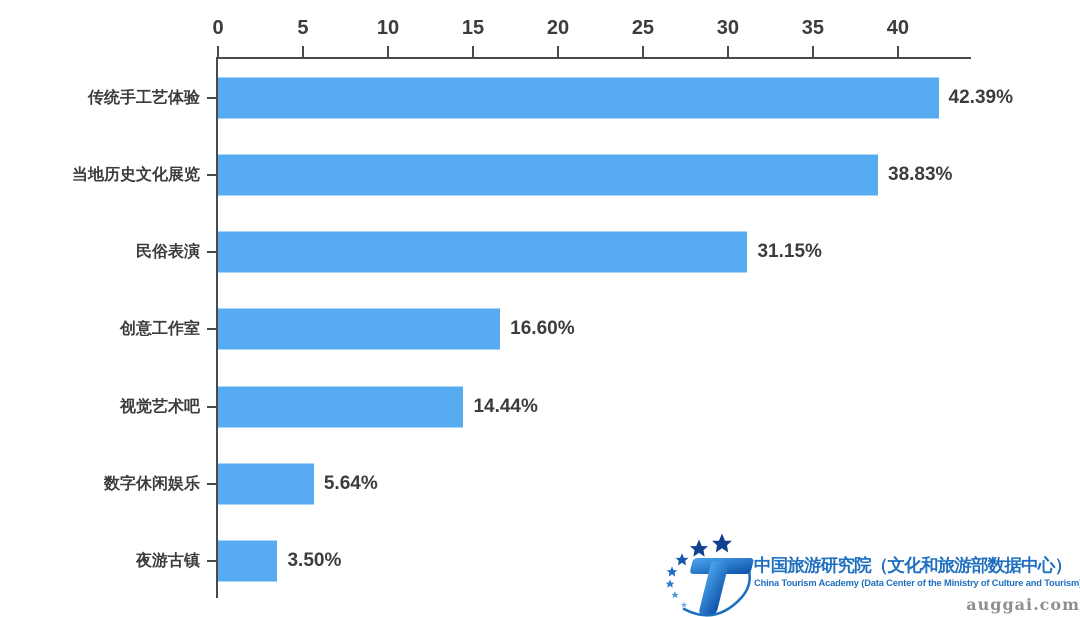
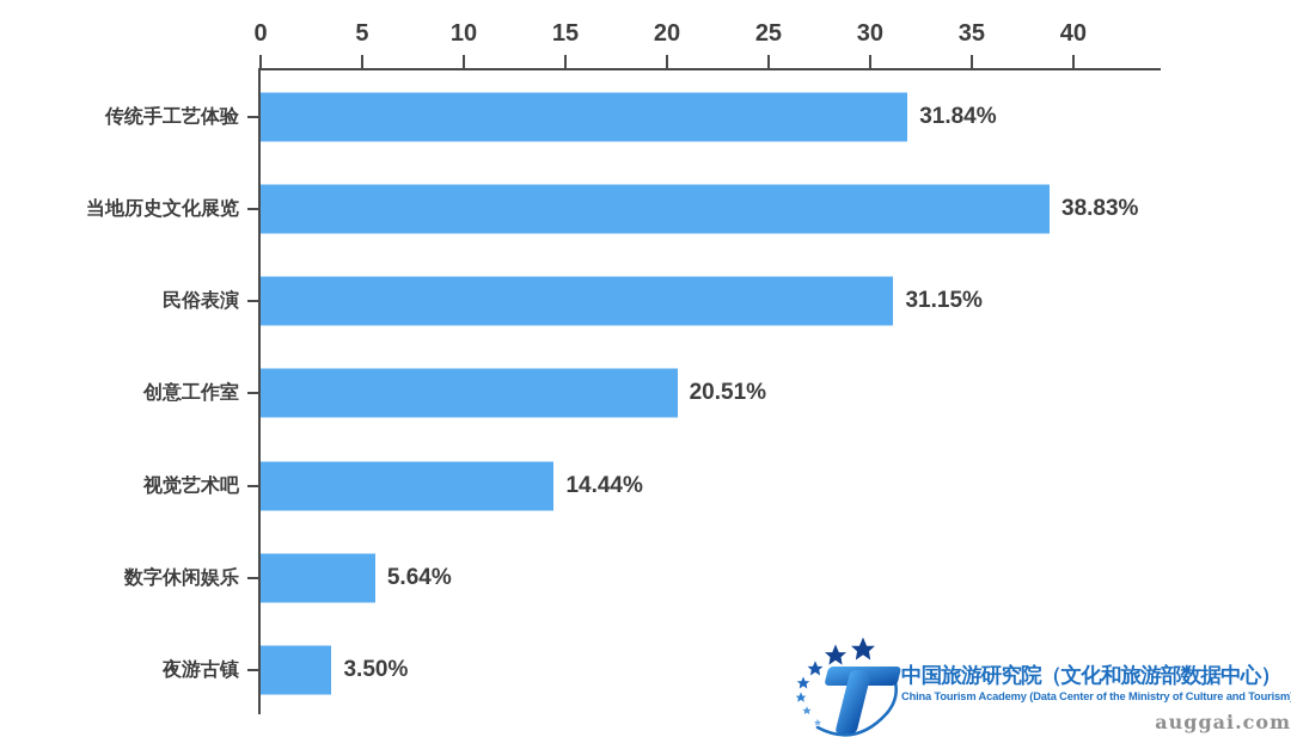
传统手工艺体验: 42.39% -> 31.84%
创意工作室: 16.60% -> 20.51%
